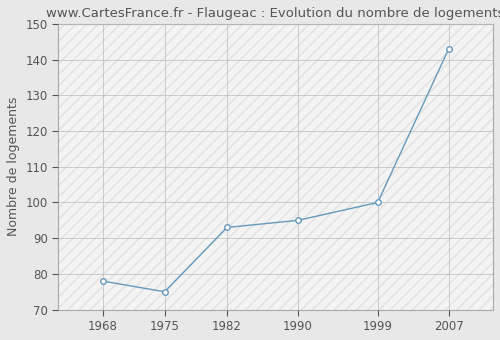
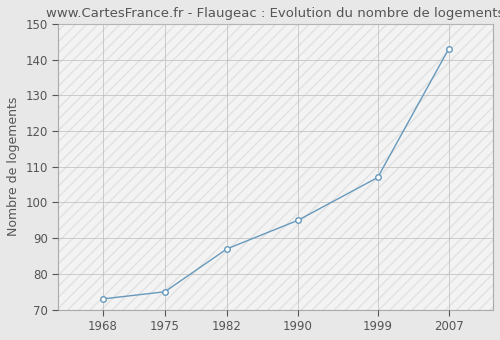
1968: 78 -> 73
1982: 93 -> 87
1999: 100 -> 107
